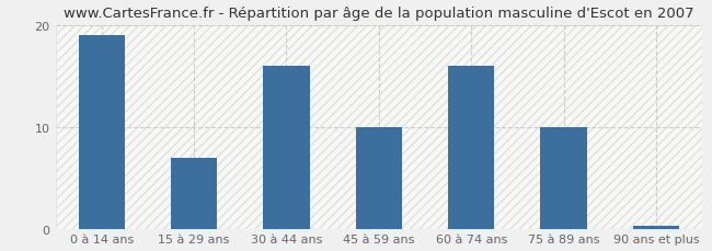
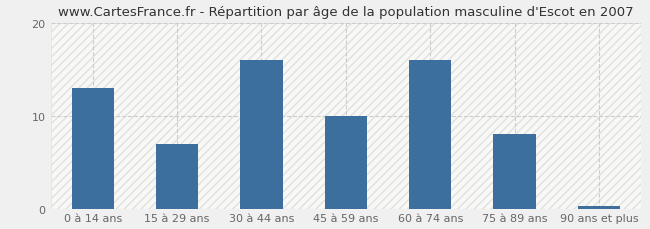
0 à 14 ans: 19.0 -> 13.0
75 à 89 ans: 10.0 -> 8.0
